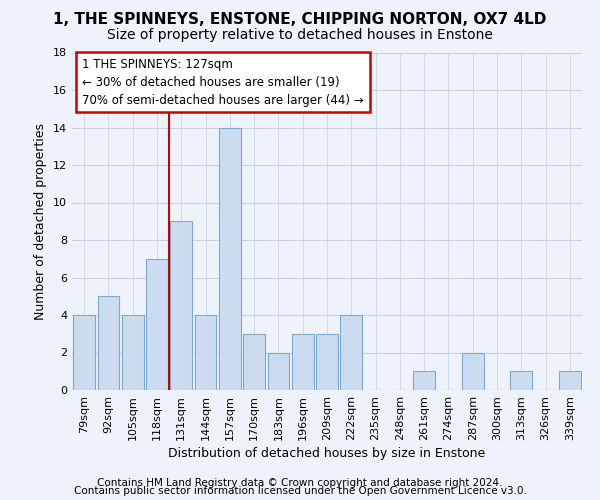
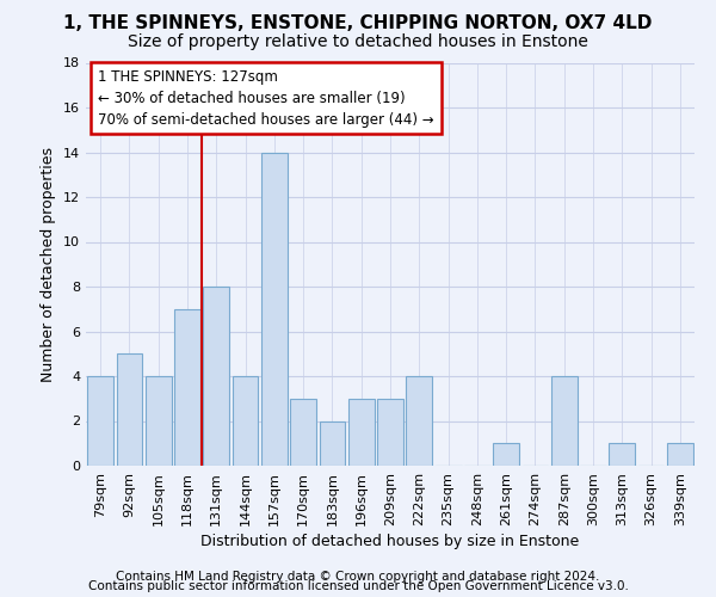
131sqm: 9 -> 8
287sqm: 2 -> 4
